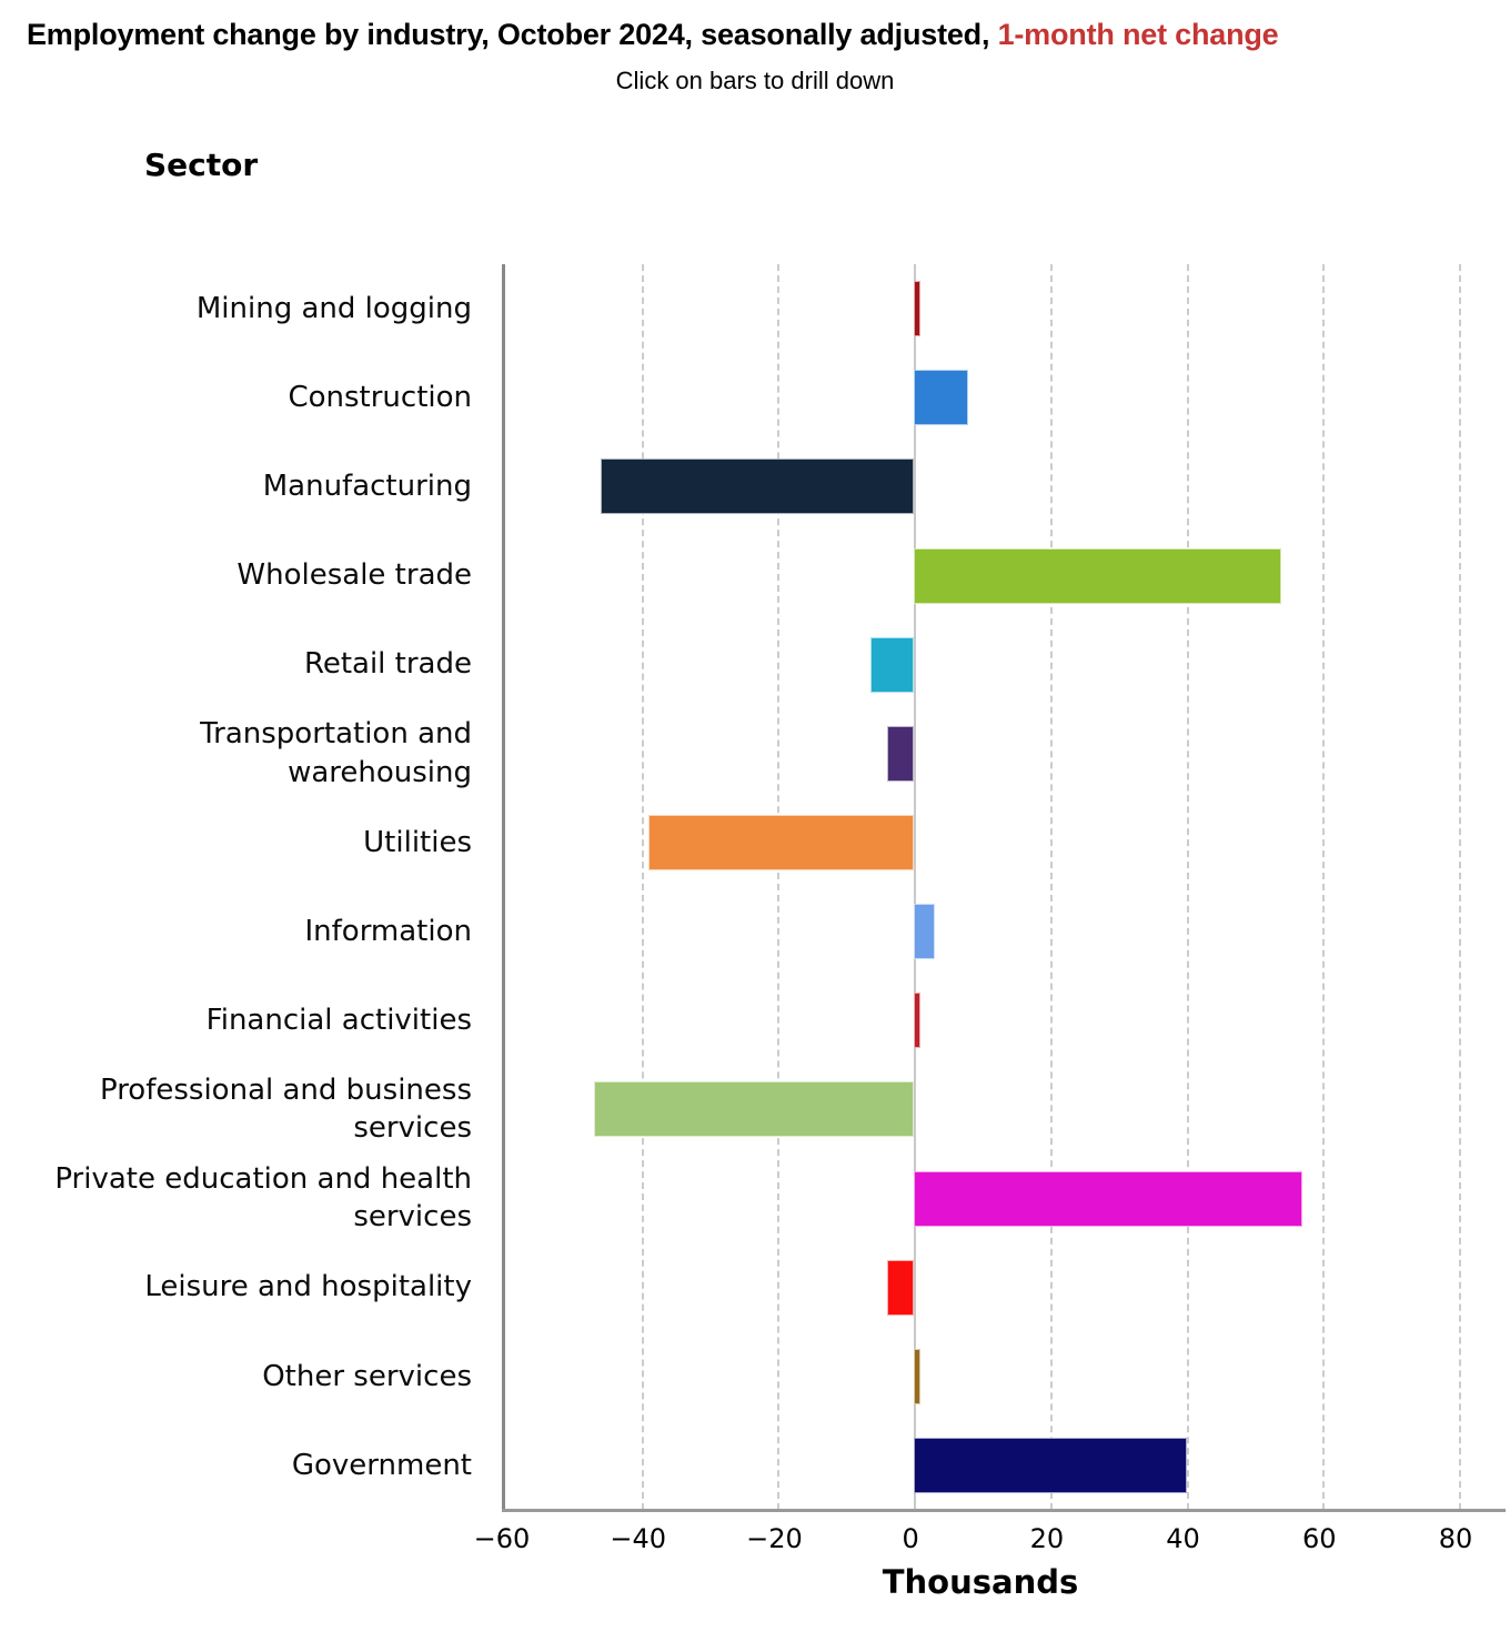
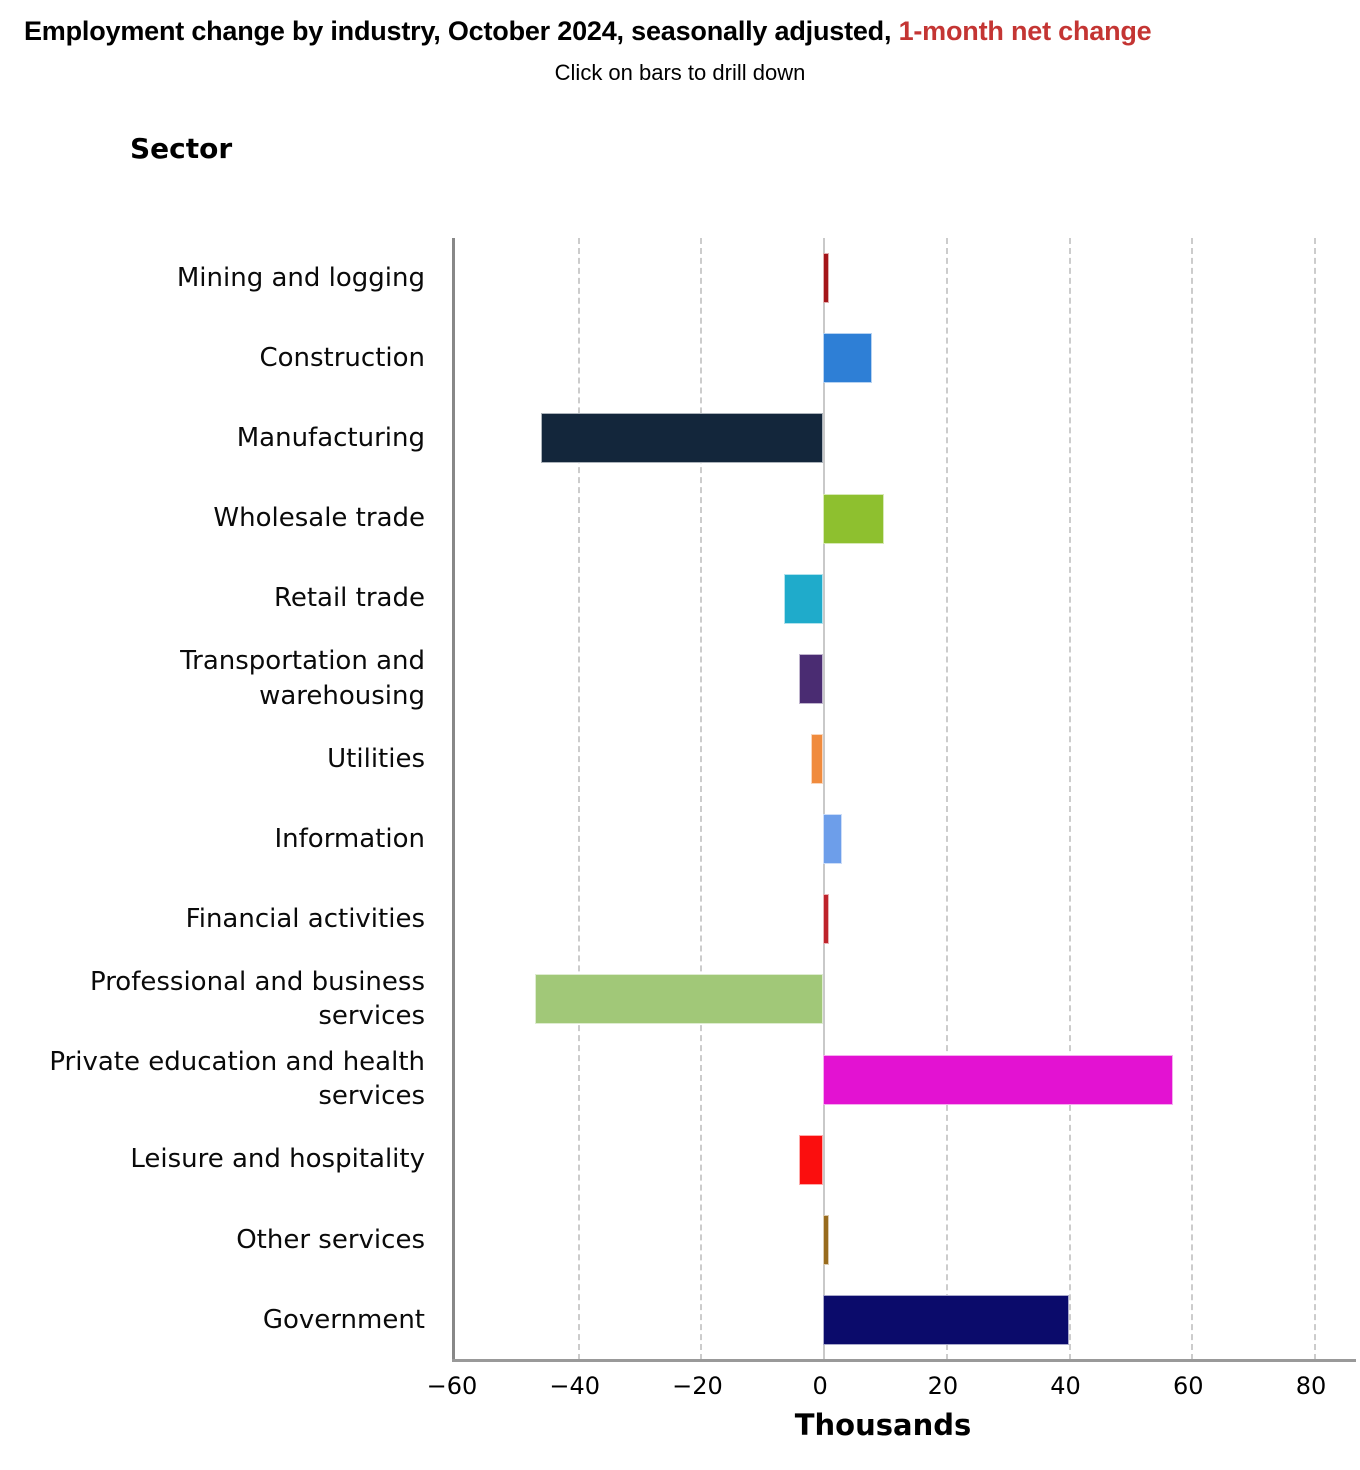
Wholesale trade: 54 -> 10
Utilities: -39 -> -2
